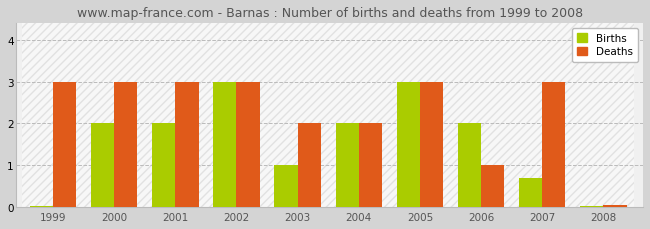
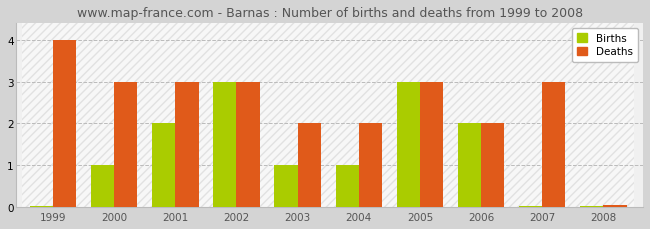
Deaths/1999: 3.00 -> 4.00
Births/2000: 2.00 -> 1.00
Births/2004: 2.00 -> 1.00
Deaths/2006: 1.00 -> 2.00
Births/2007: 0.70 -> 0.04
